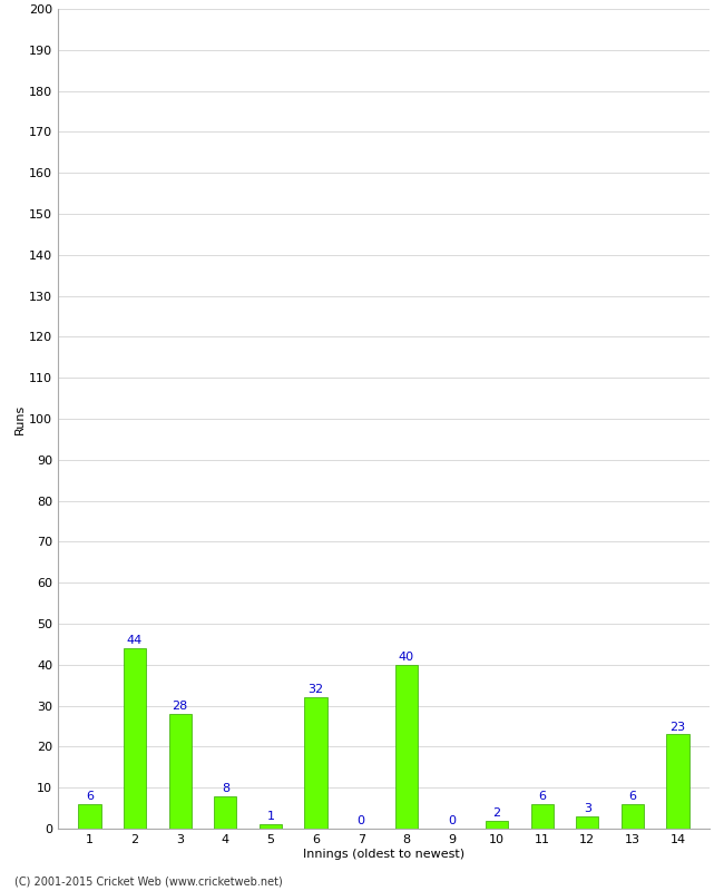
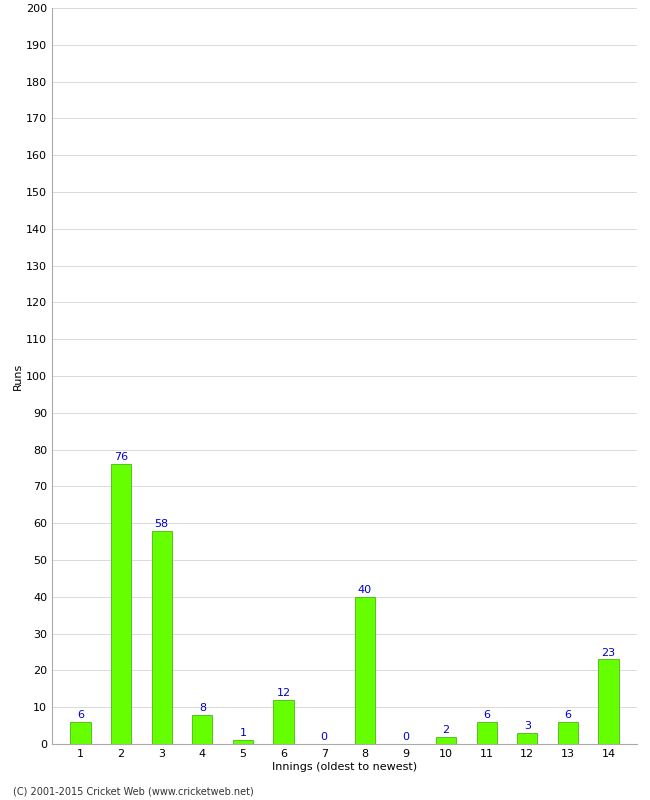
2: 44 -> 76
3: 28 -> 58
6: 32 -> 12
